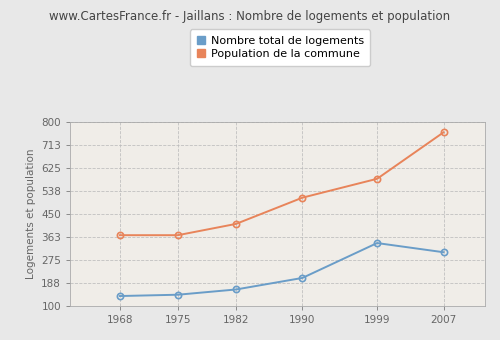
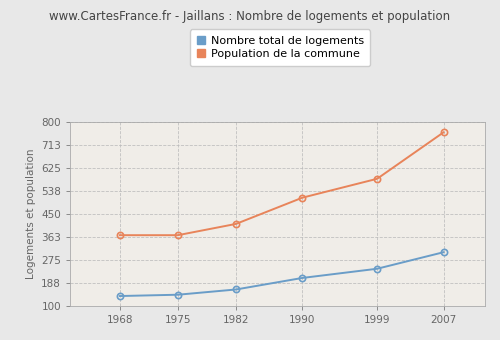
Nombre total de logements/1999: 340 -> 242
